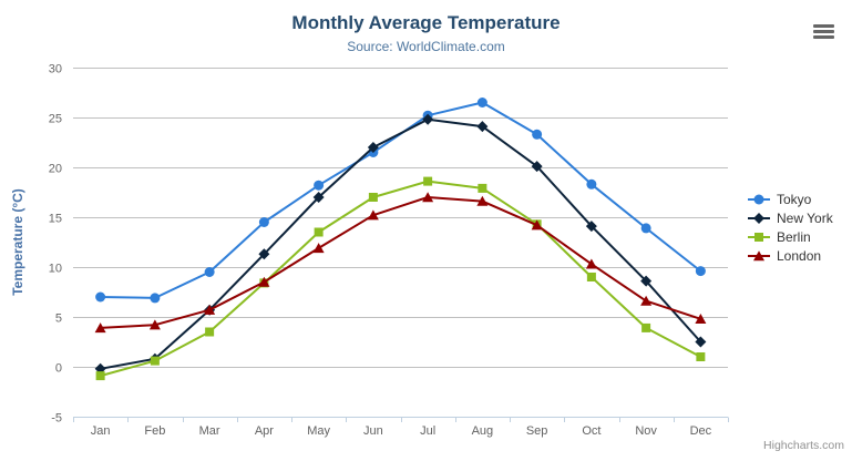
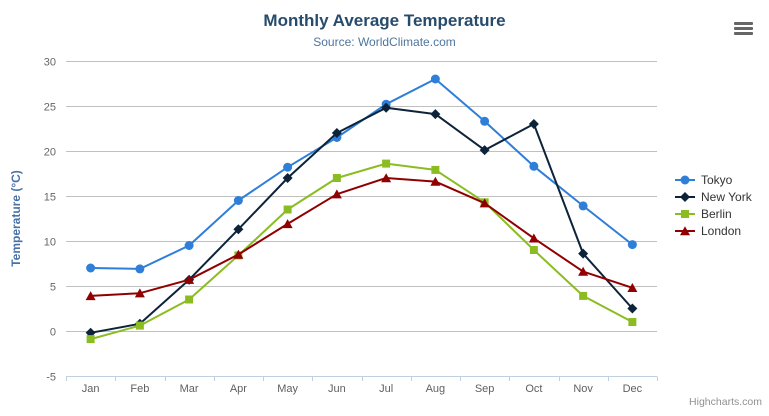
Tokyo/Aug: 26 -> 28
New York/Oct: 14 -> 23
